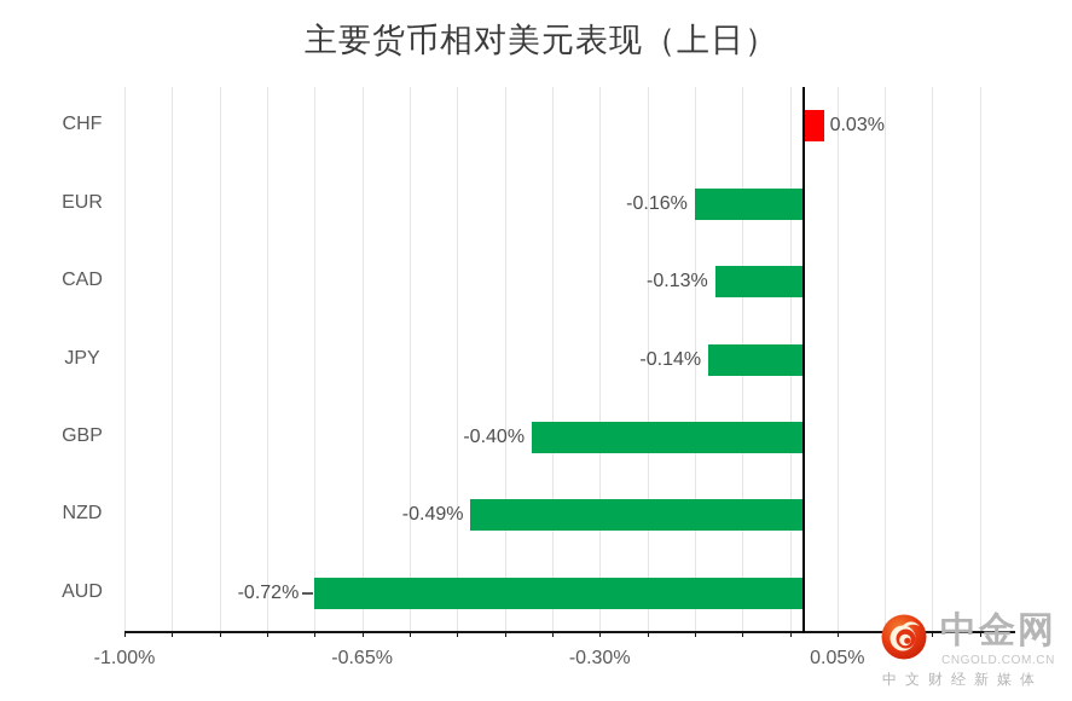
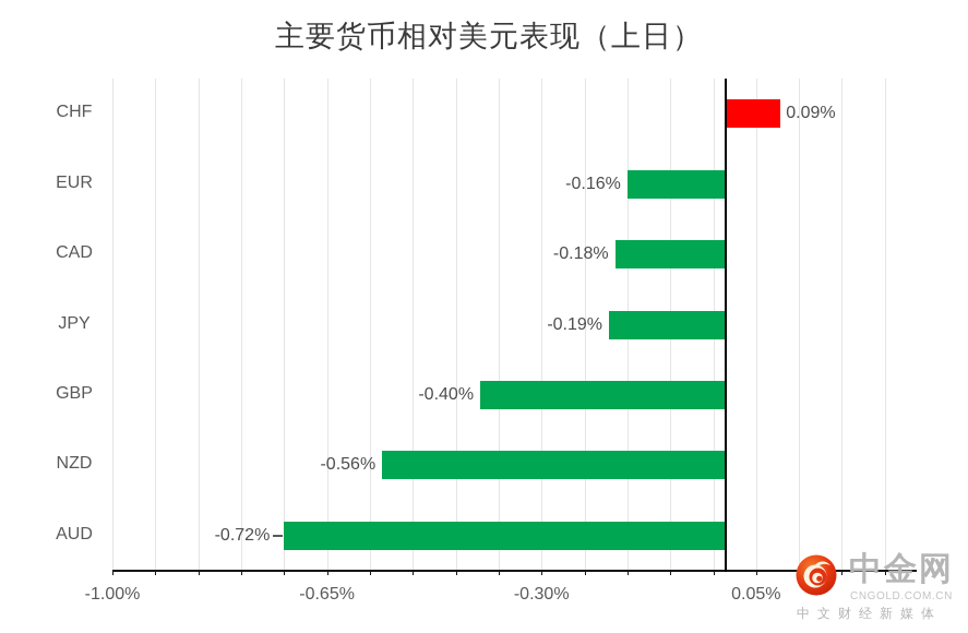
CHF: 0.03% -> 0.09%
CAD: -0.13% -> -0.18%
JPY: -0.14% -> -0.19%
NZD: -0.49% -> -0.56%
